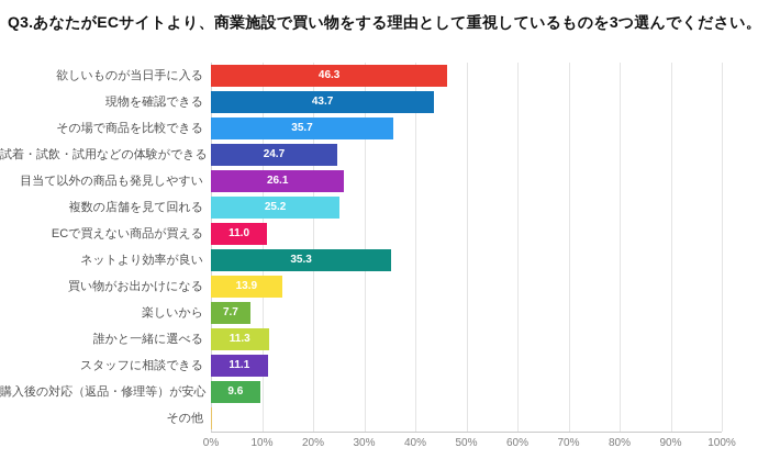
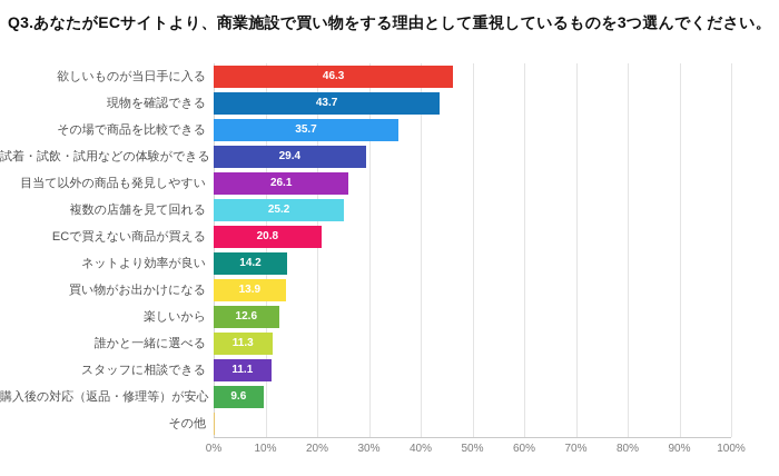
試着・試飲・試用などの体験ができる: 24.7 -> 29.4
ECで買えない商品が買える: 11.0 -> 20.8
ネットより効率が良い: 35.3 -> 14.2
楽しいから: 7.7 -> 12.6
